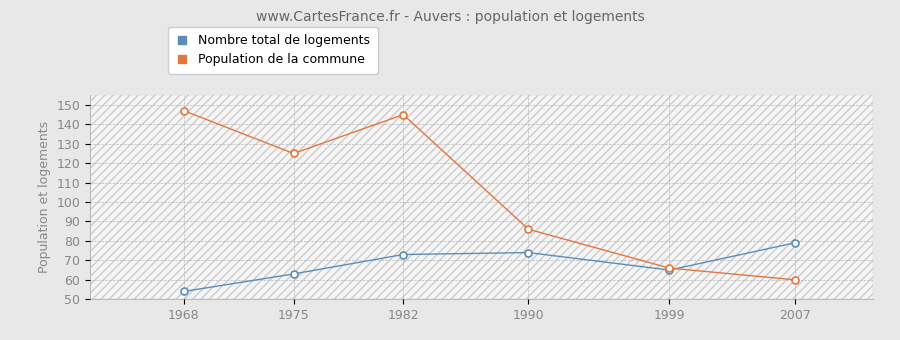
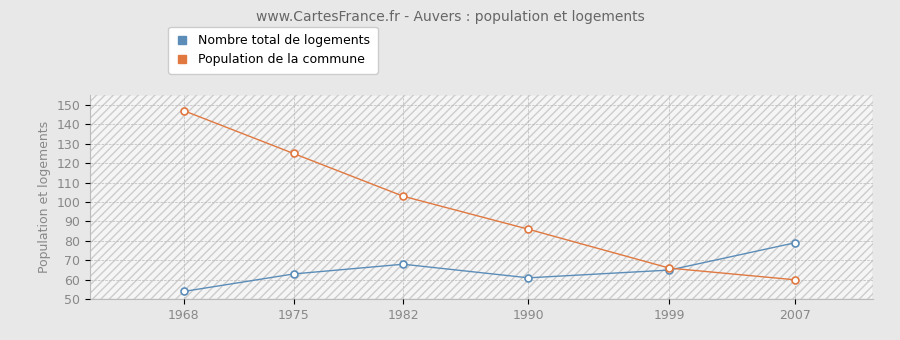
Nombre total de logements/1982: 73 -> 68
Population de la commune/1982: 145 -> 103
Nombre total de logements/1990: 74 -> 61
